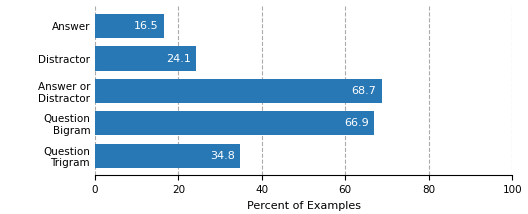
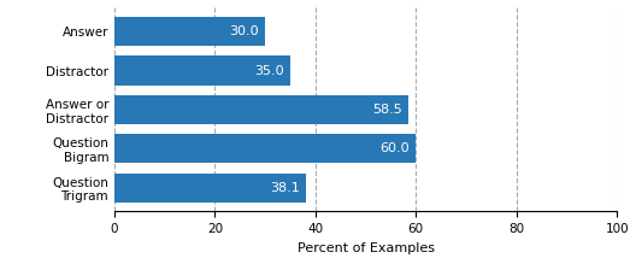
Answer: 16.5 -> 30.0
Distractor: 24.1 -> 35.0
Answer or Distractor: 68.7 -> 58.5
Question Bigram: 66.9 -> 60.0
Question Trigram: 34.8 -> 38.1
